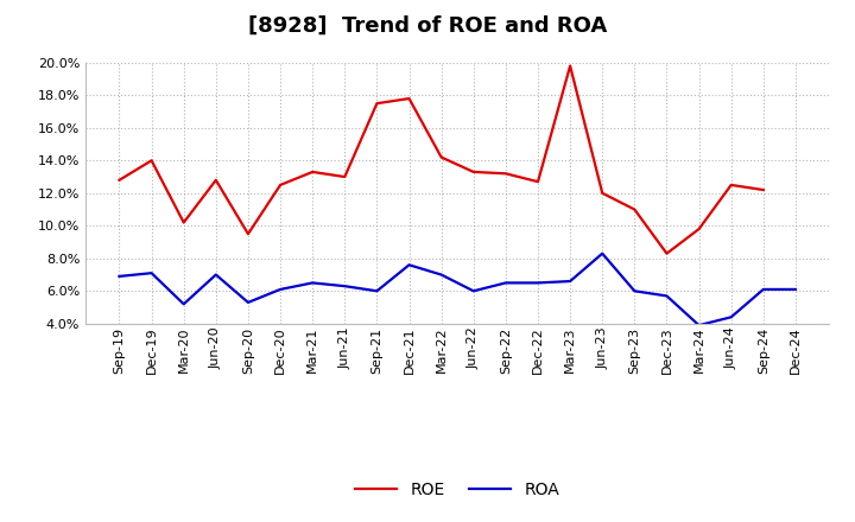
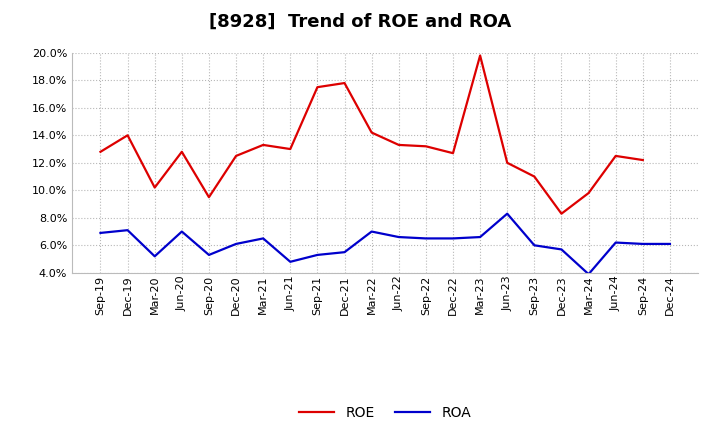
ROA/Jun-21: 6.3% -> 4.8%
ROA/Sep-21: 6.0% -> 5.3%
ROA/Dec-21: 7.6% -> 5.5%
ROA/Jun-22: 6.0% -> 6.6%
ROA/Jun-24: 4.4% -> 6.2%
